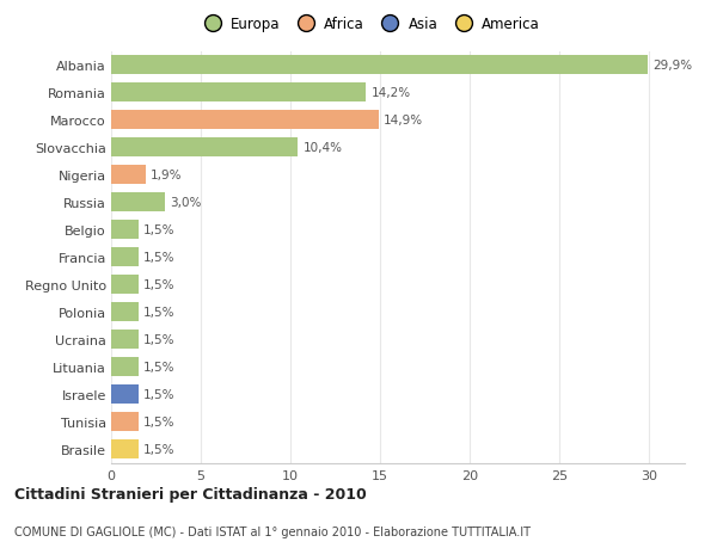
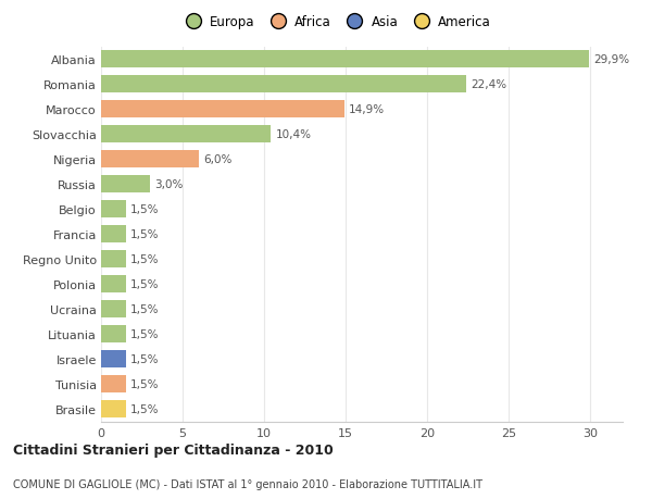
Romania: 14,2% -> 22,4%
Nigeria: 1,9% -> 6,0%
